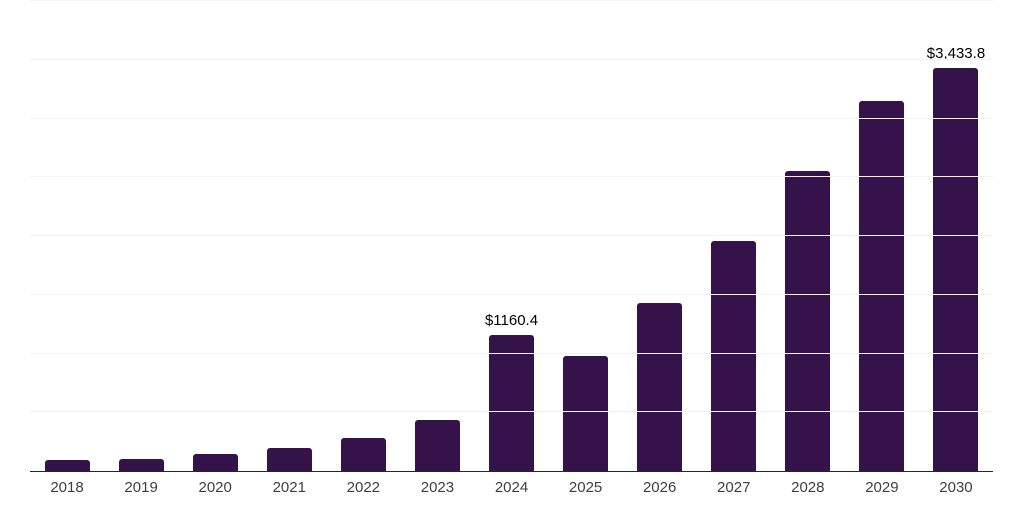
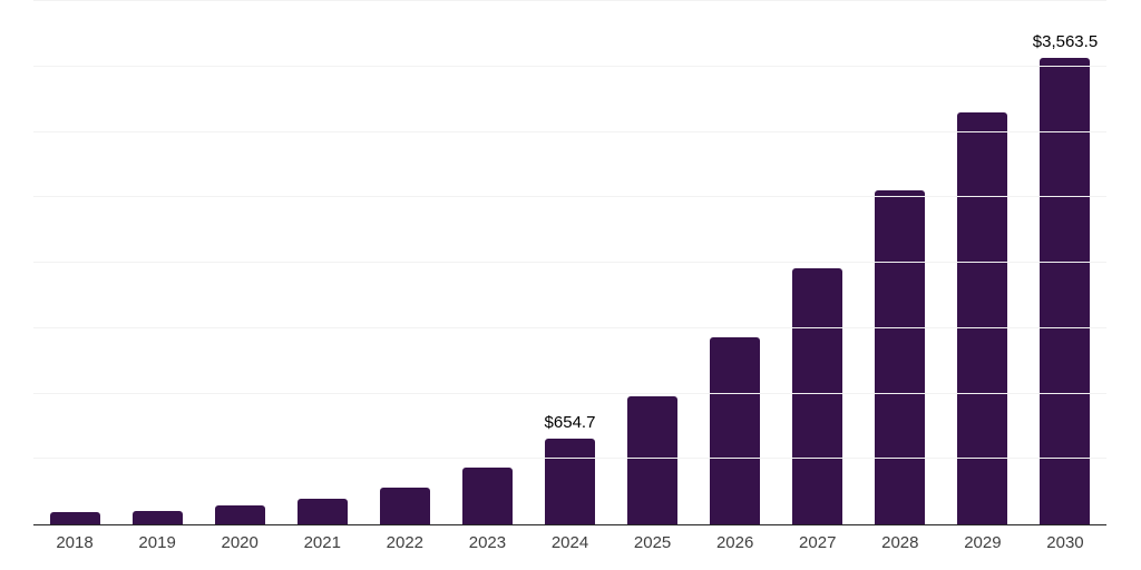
2024: $1160.4 -> $654.7
2030: $3,433.8 -> $3,563.5
